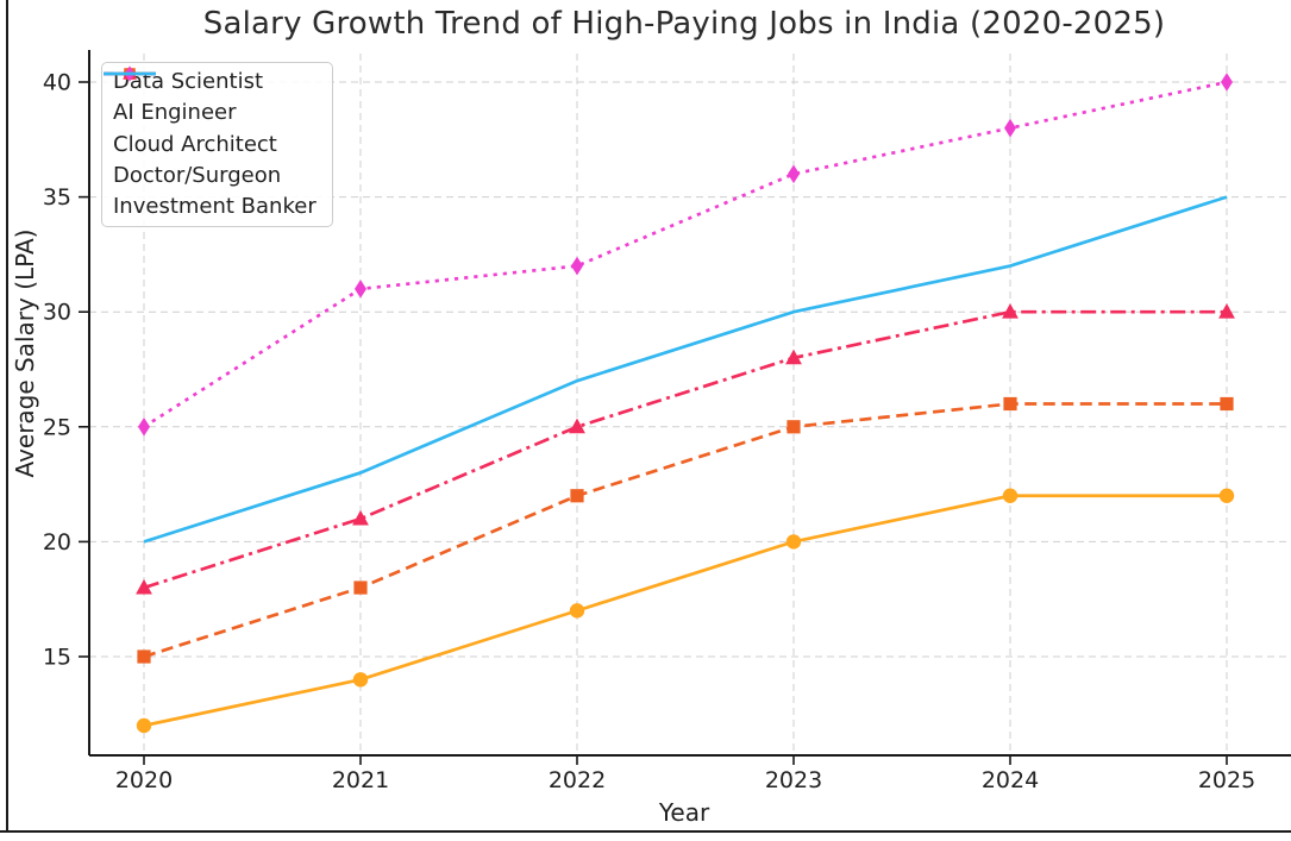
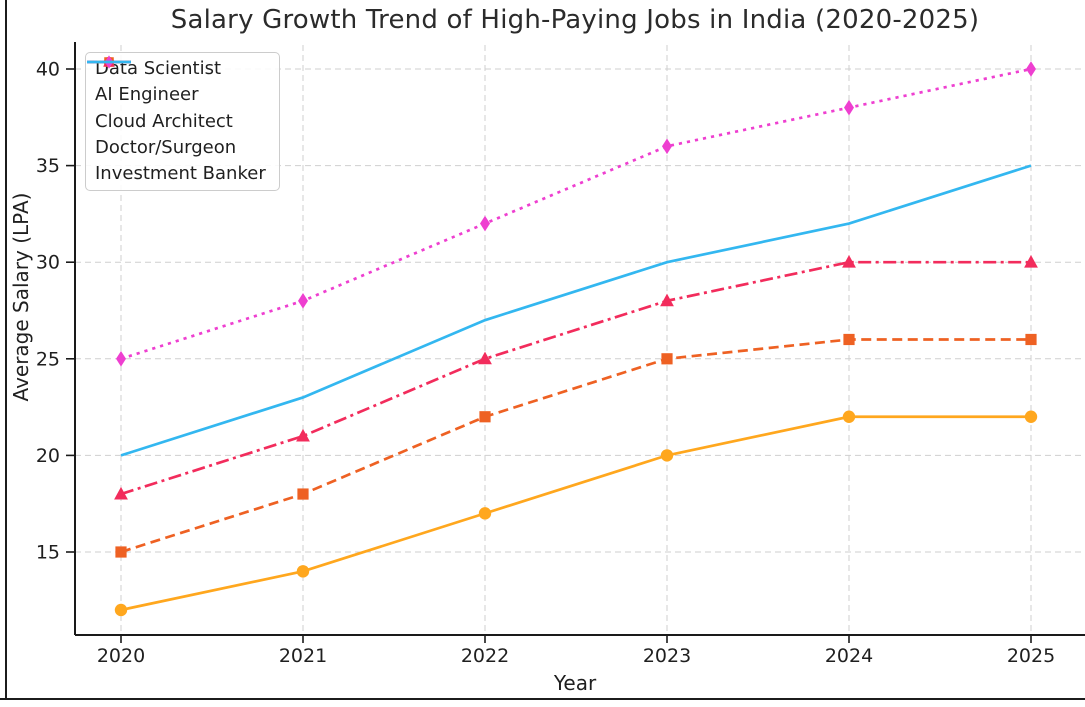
Doctor/Surgeon/2021: 31 -> 28
